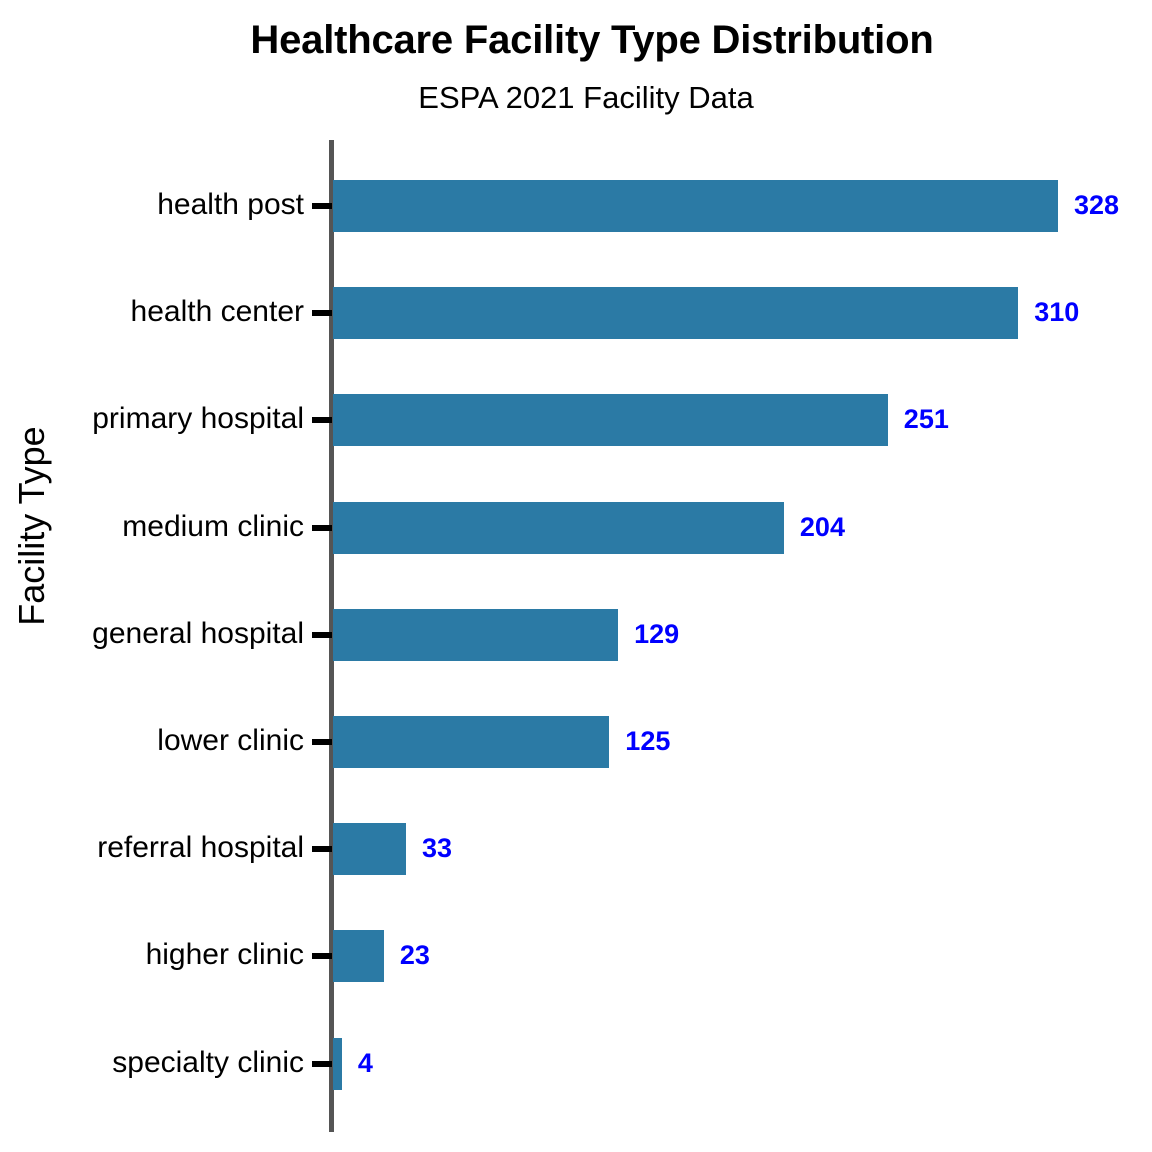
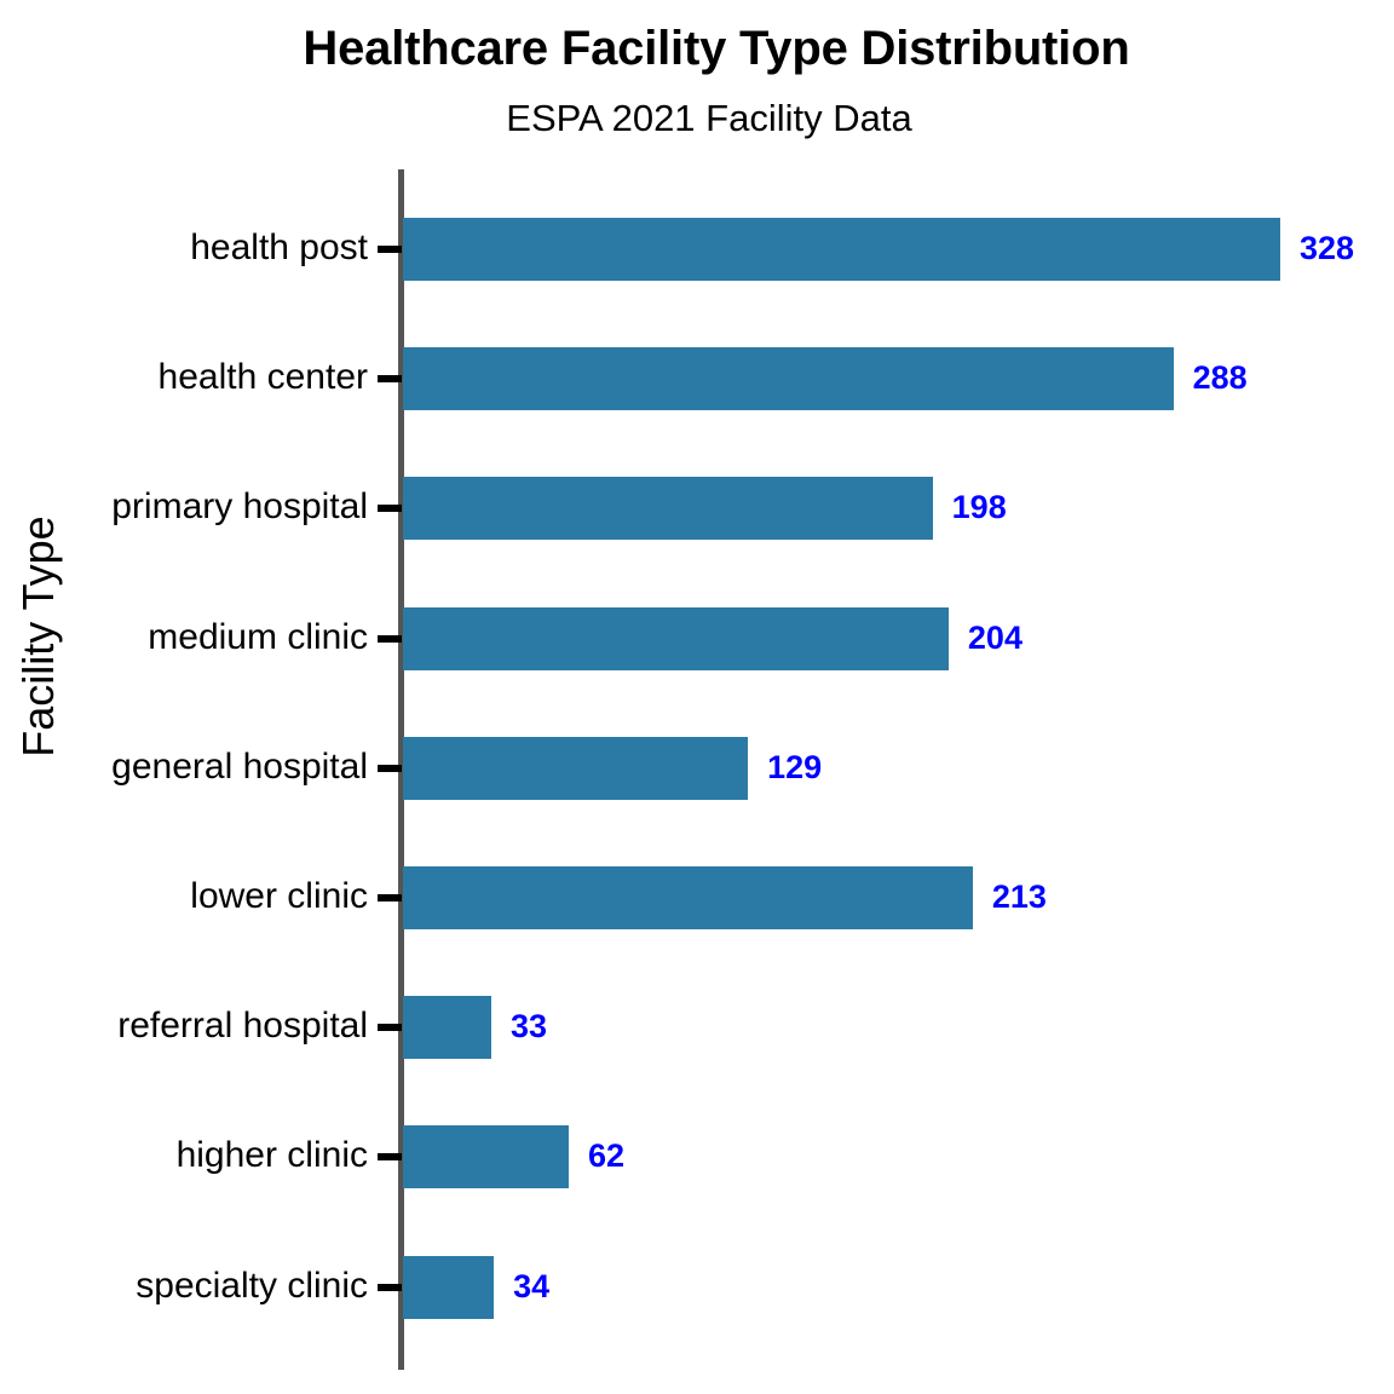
health center: 310 -> 288
primary hospital: 251 -> 198
lower clinic: 125 -> 213
higher clinic: 23 -> 62
specialty clinic: 4 -> 34
